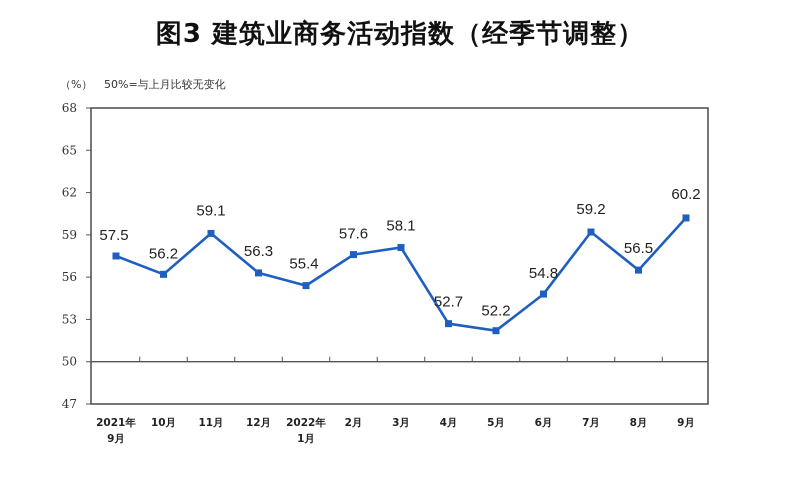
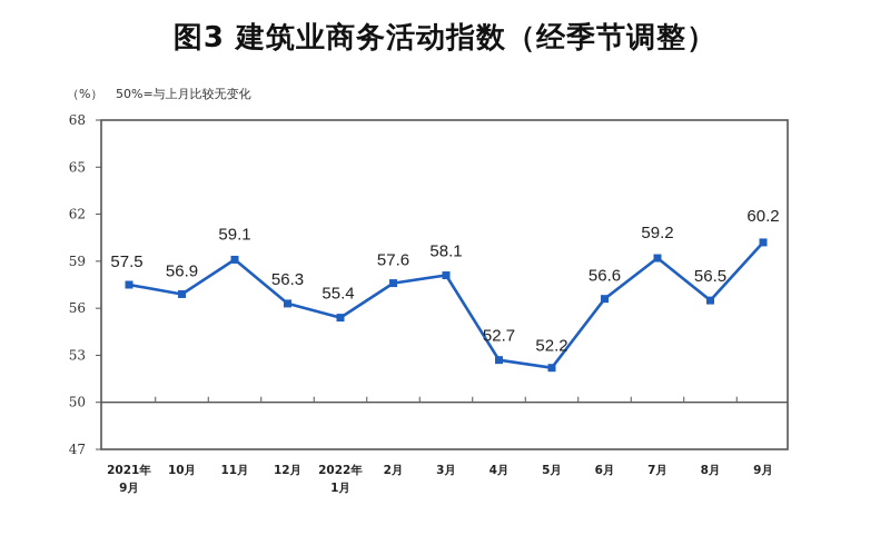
10月: 56.2 -> 56.9
6月: 54.8 -> 56.6
